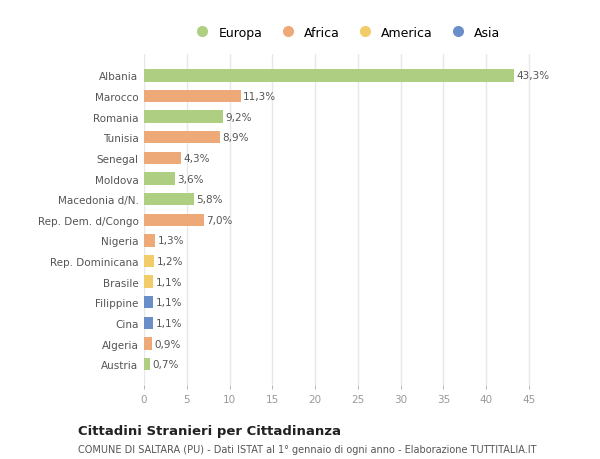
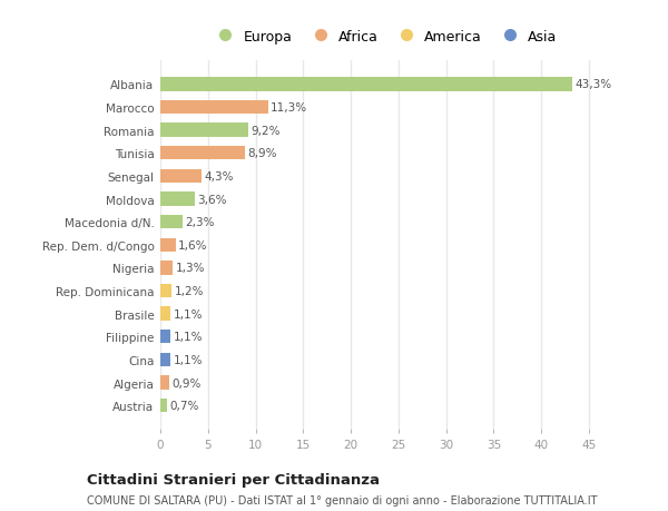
Macedonia d/N.: 5,8% -> 2,3%
Rep. Dem. d/Congo: 7,0% -> 1,6%
